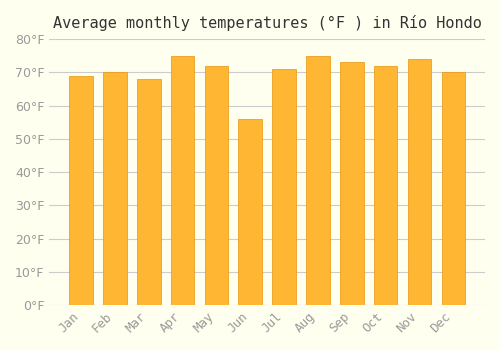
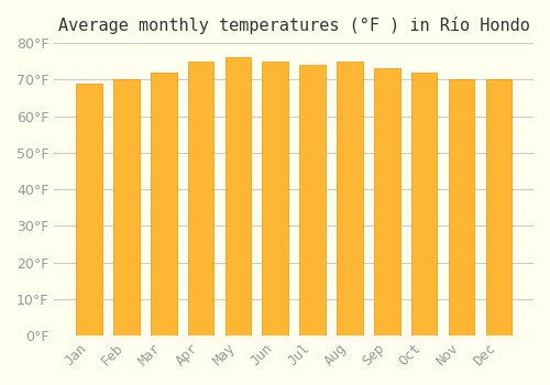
Mar: 68°F -> 72°F
May: 72°F -> 76°F
Jun: 56°F -> 75°F
Jul: 71°F -> 74°F
Nov: 74°F -> 70°F
